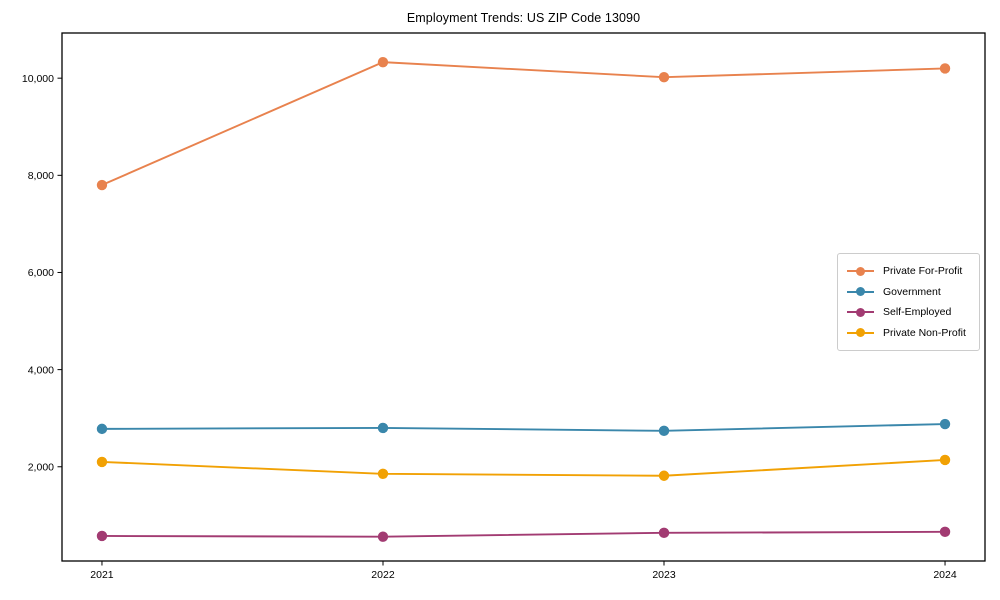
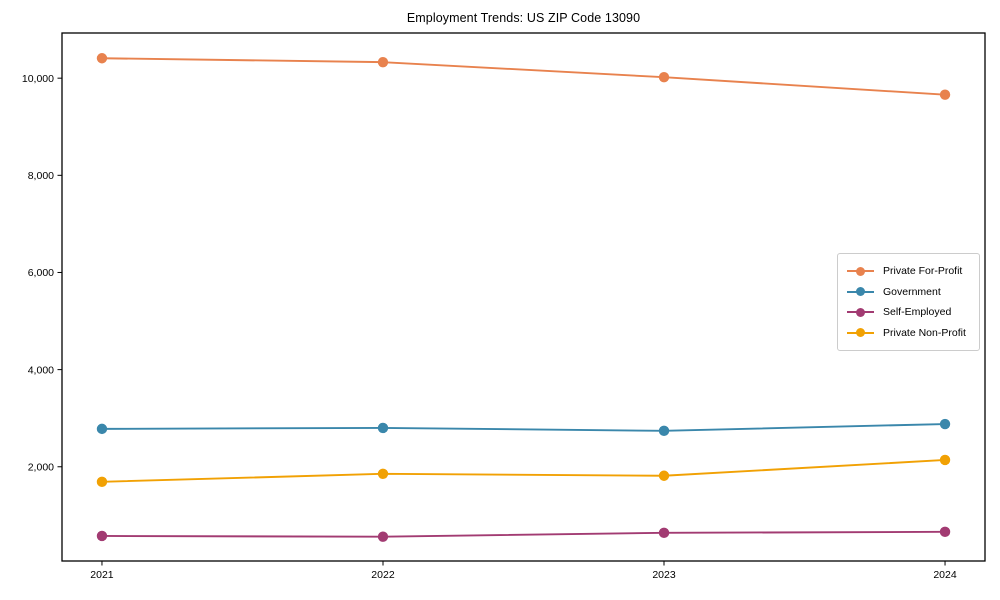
Private For-Profit/2021: 7800 -> 10400
Private Non-Profit/2021: 2100 -> 1700
Private For-Profit/2024: 10200 -> 9700
